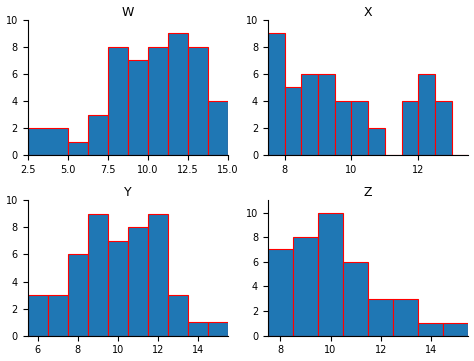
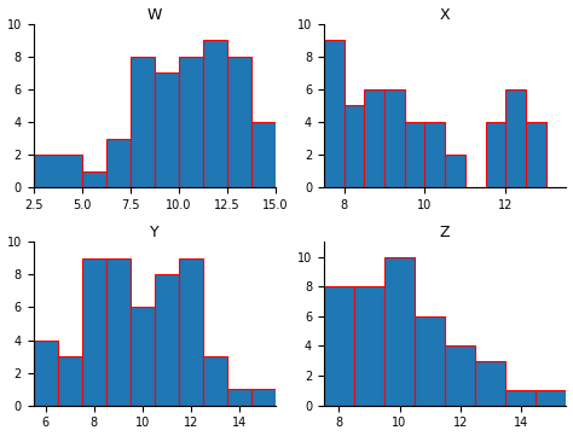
Y/6: 3 -> 4
Y/8: 6 -> 9
Y/10: 7 -> 6
Z/8: 7 -> 8
Z/12: 3 -> 4
